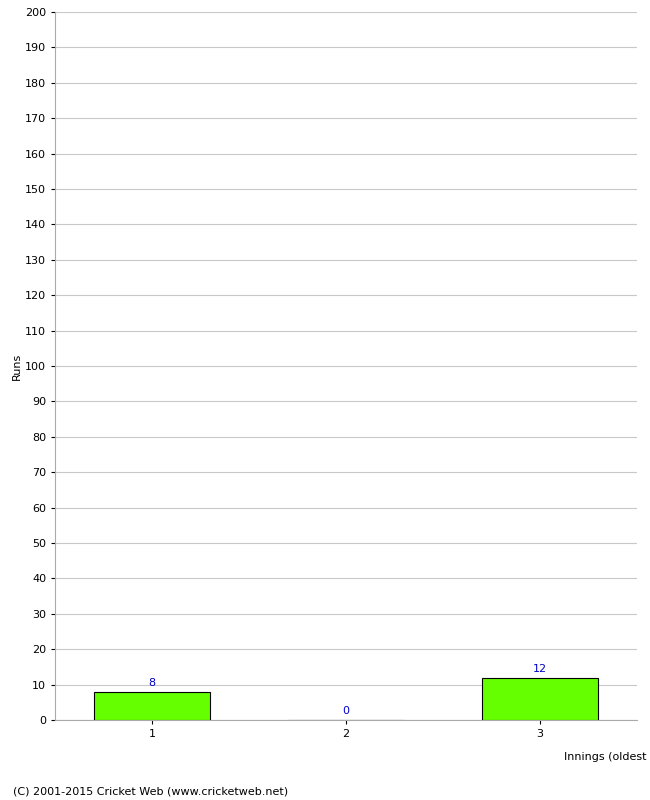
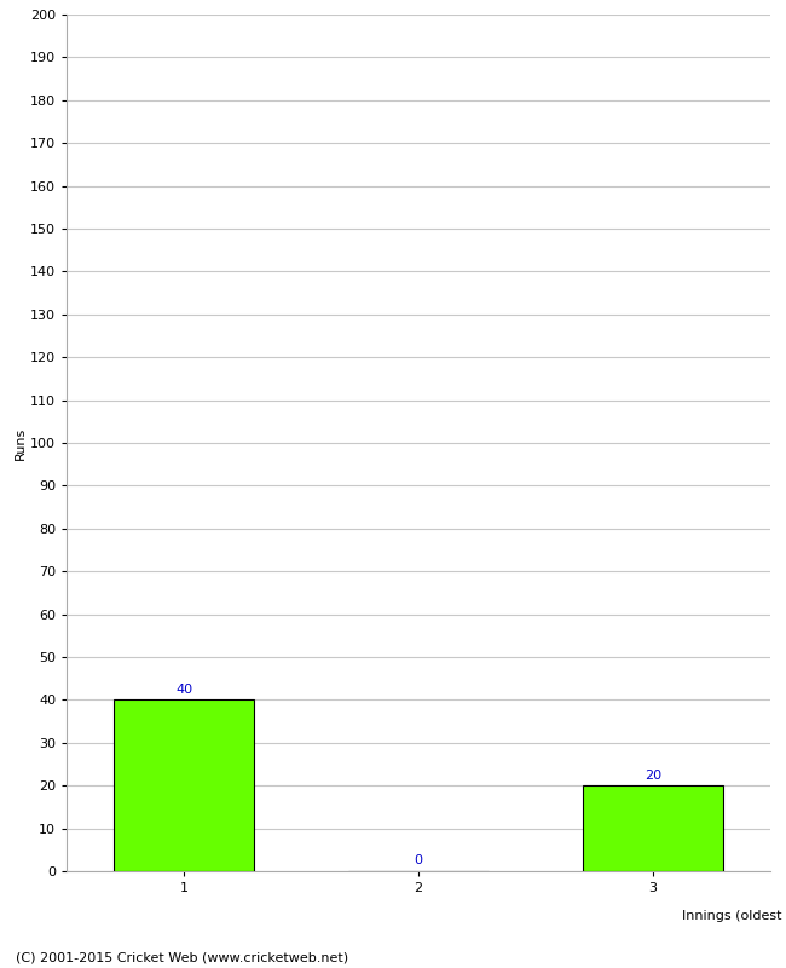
1: 8 -> 40
3: 12 -> 20
